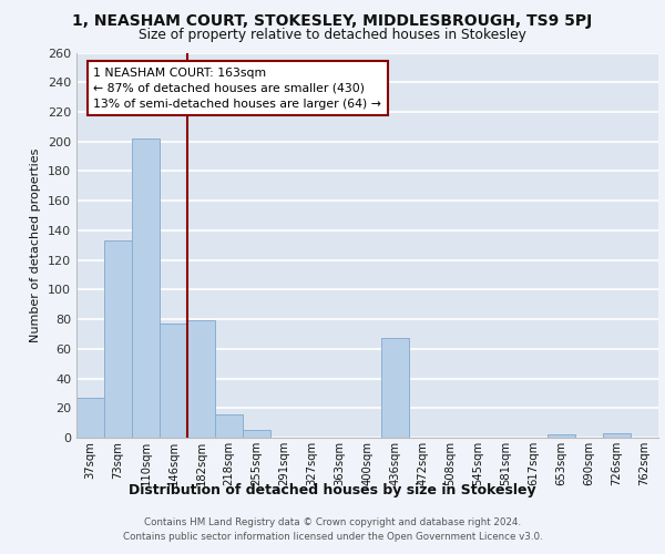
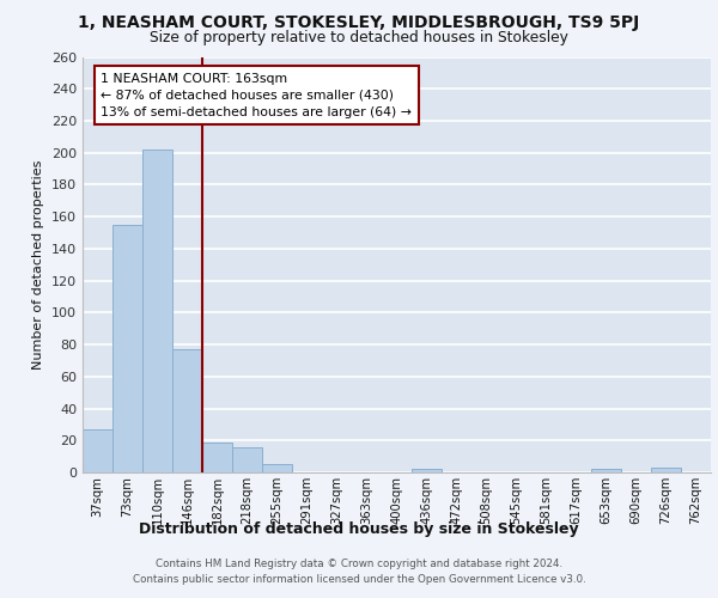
73sqm: 133 -> 155
182sqm: 79 -> 19
436sqm: 67 -> 2
